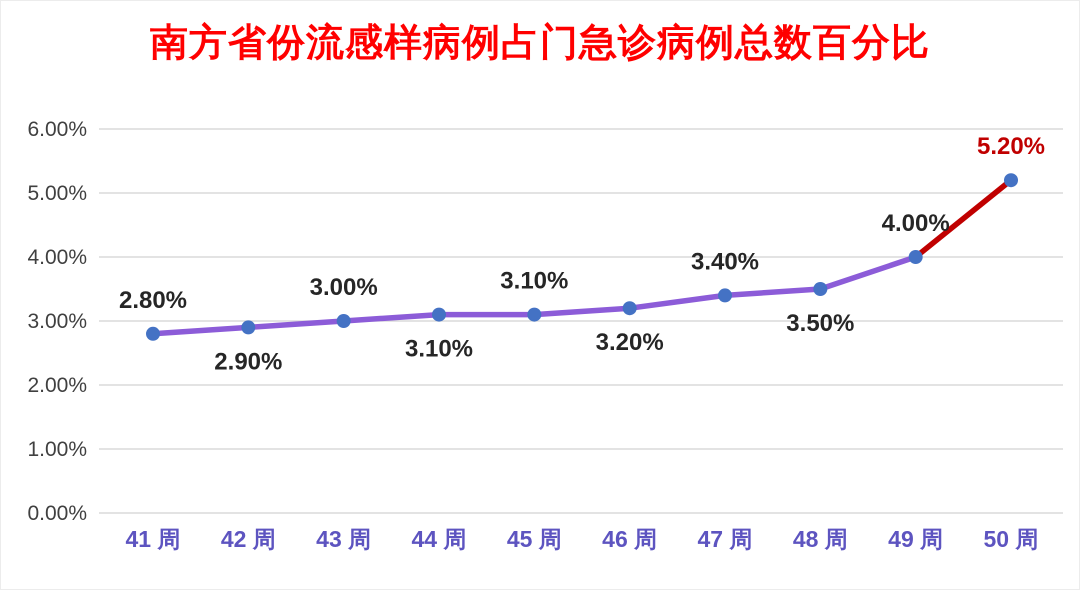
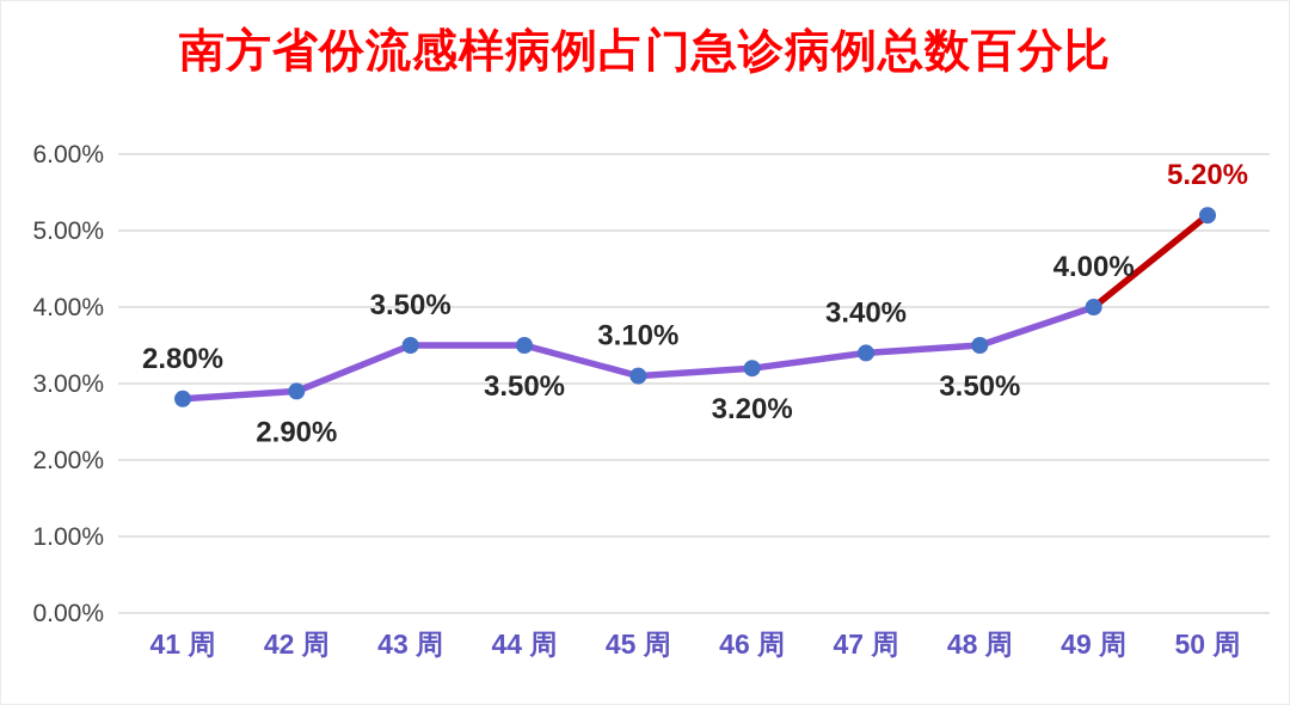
43 周: 3.00% -> 3.50%
44 周: 3.10% -> 3.50%
